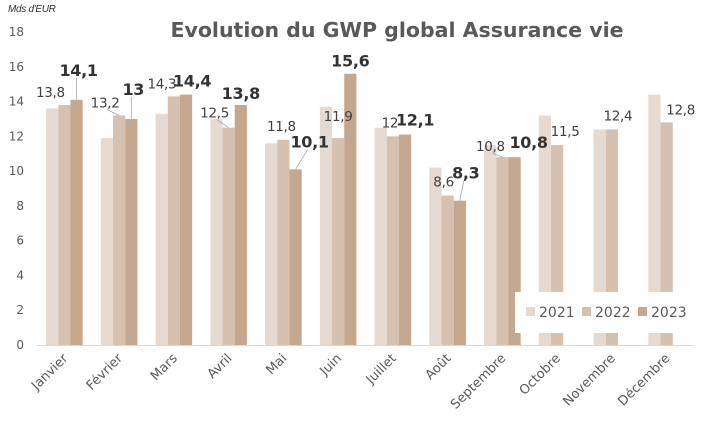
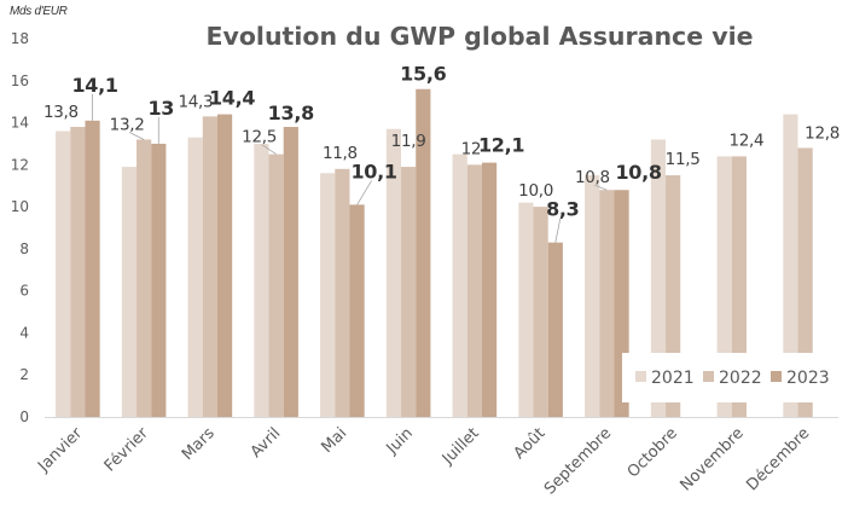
2022/Août: 8,6 -> 10,0
